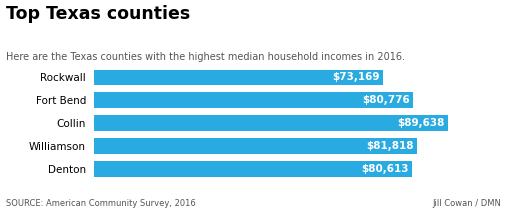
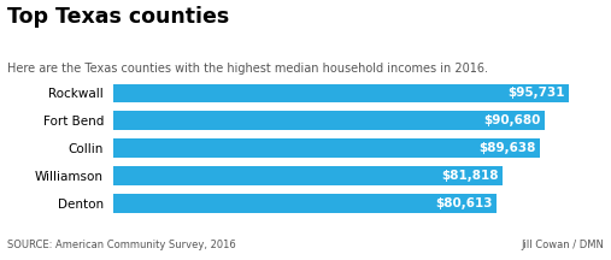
Rockwall: $73,169 -> $95,731
Fort Bend: $80,776 -> $90,680
